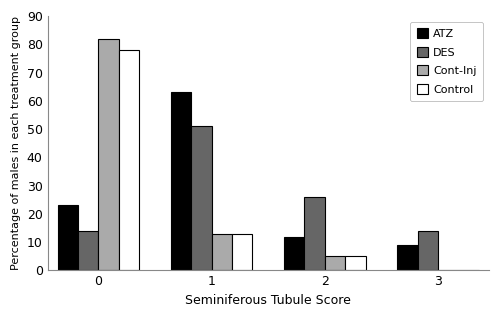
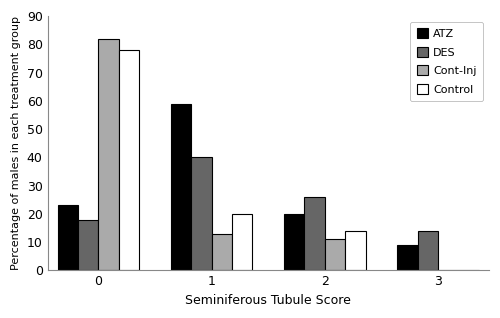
DES/0: 14 -> 18
ATZ/1: 63 -> 59
DES/1: 51 -> 40
Control/1: 13 -> 20
ATZ/2: 12 -> 20
Cont-Inj/2: 5 -> 11
Control/2: 5 -> 14
